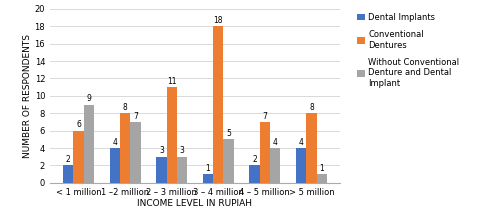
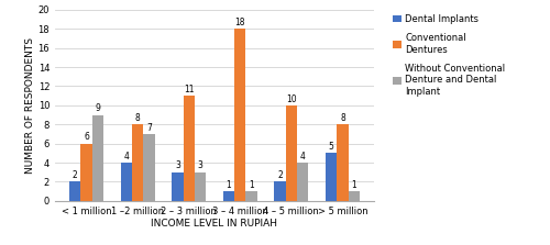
Without Conventional Denture and Dental Implant/3 – 4 million: 5 -> 1
Conventional Dentures/4 – 5 million: 7 -> 10
Dental Implants/> 5 million: 4 -> 5
